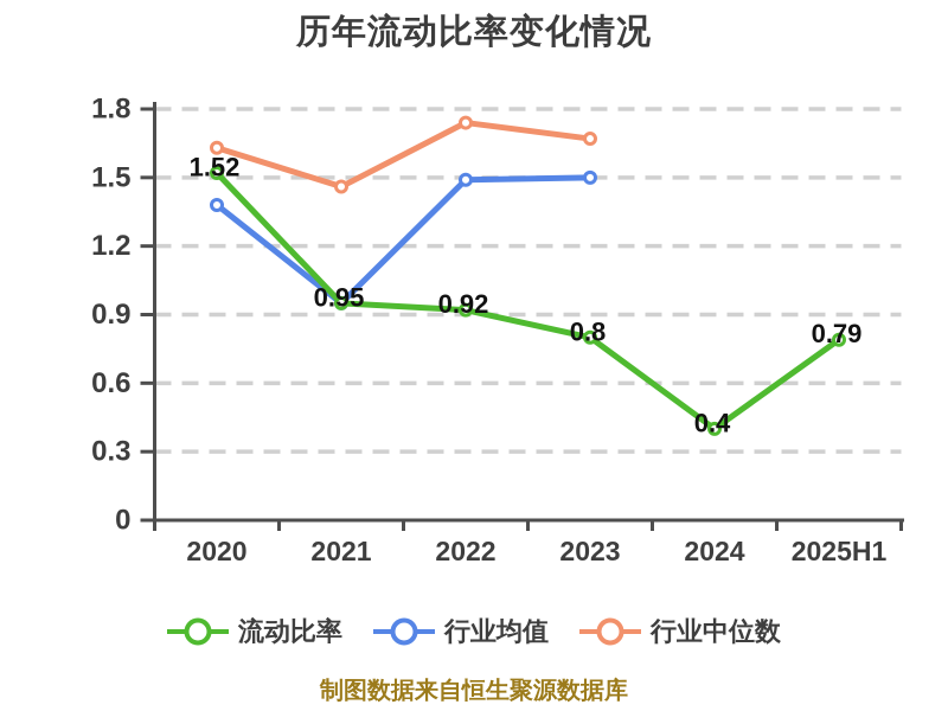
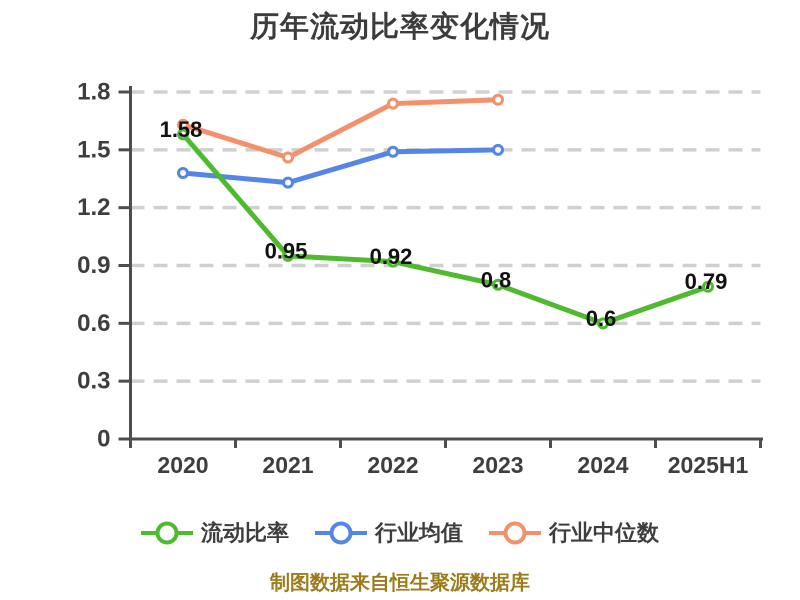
流动比率/2020: 1.52 -> 1.58
行业均值/2021: 0.95 -> 1.33
行业中位数/2023: 1.67 -> 1.76
流动比率/2024: 0.4 -> 0.6
